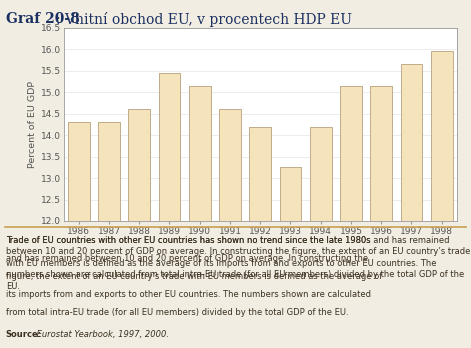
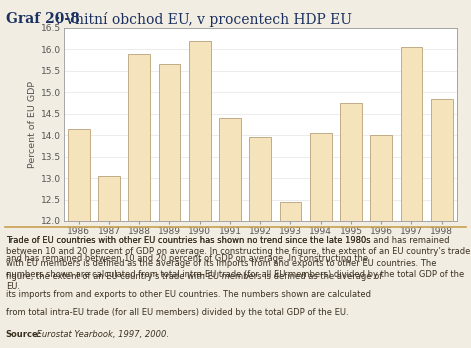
1986: 14.30 -> 14.15
1987: 14.30 -> 13.05
1988: 14.60 -> 15.90
1989: 15.45 -> 15.65
1990: 15.15 -> 16.20
1991: 14.60 -> 14.40
1992: 14.20 -> 13.95
1993: 13.25 -> 12.45
1994: 14.20 -> 14.05
1995: 15.15 -> 14.75
1996: 15.15 -> 14.00
1997: 15.65 -> 16.05
1998: 15.95 -> 14.85
